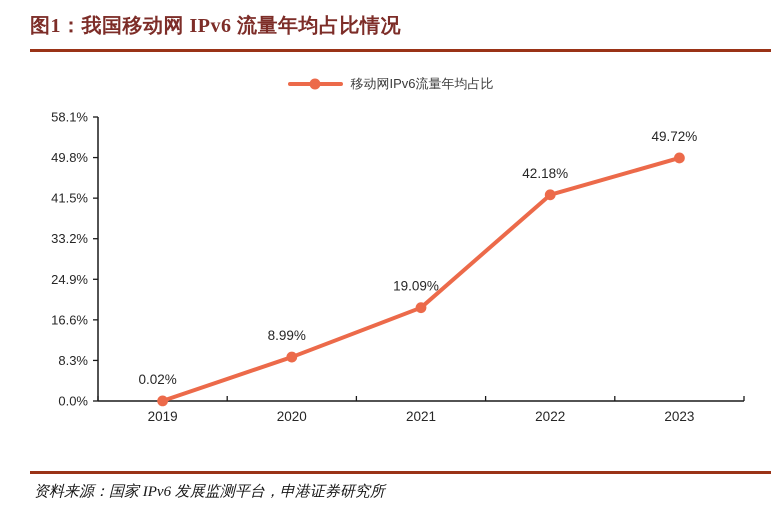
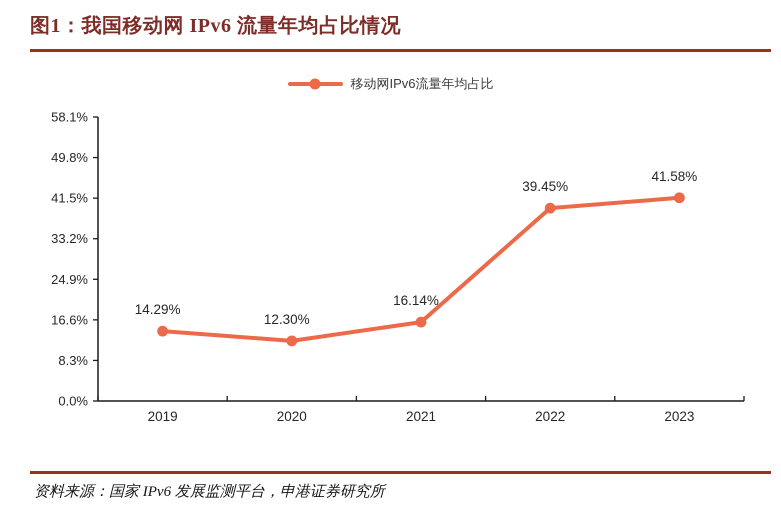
2019: 0.02% -> 14.29%
2020: 8.99% -> 12.30%
2021: 19.09% -> 16.14%
2022: 42.18% -> 39.45%
2023: 49.72% -> 41.58%
